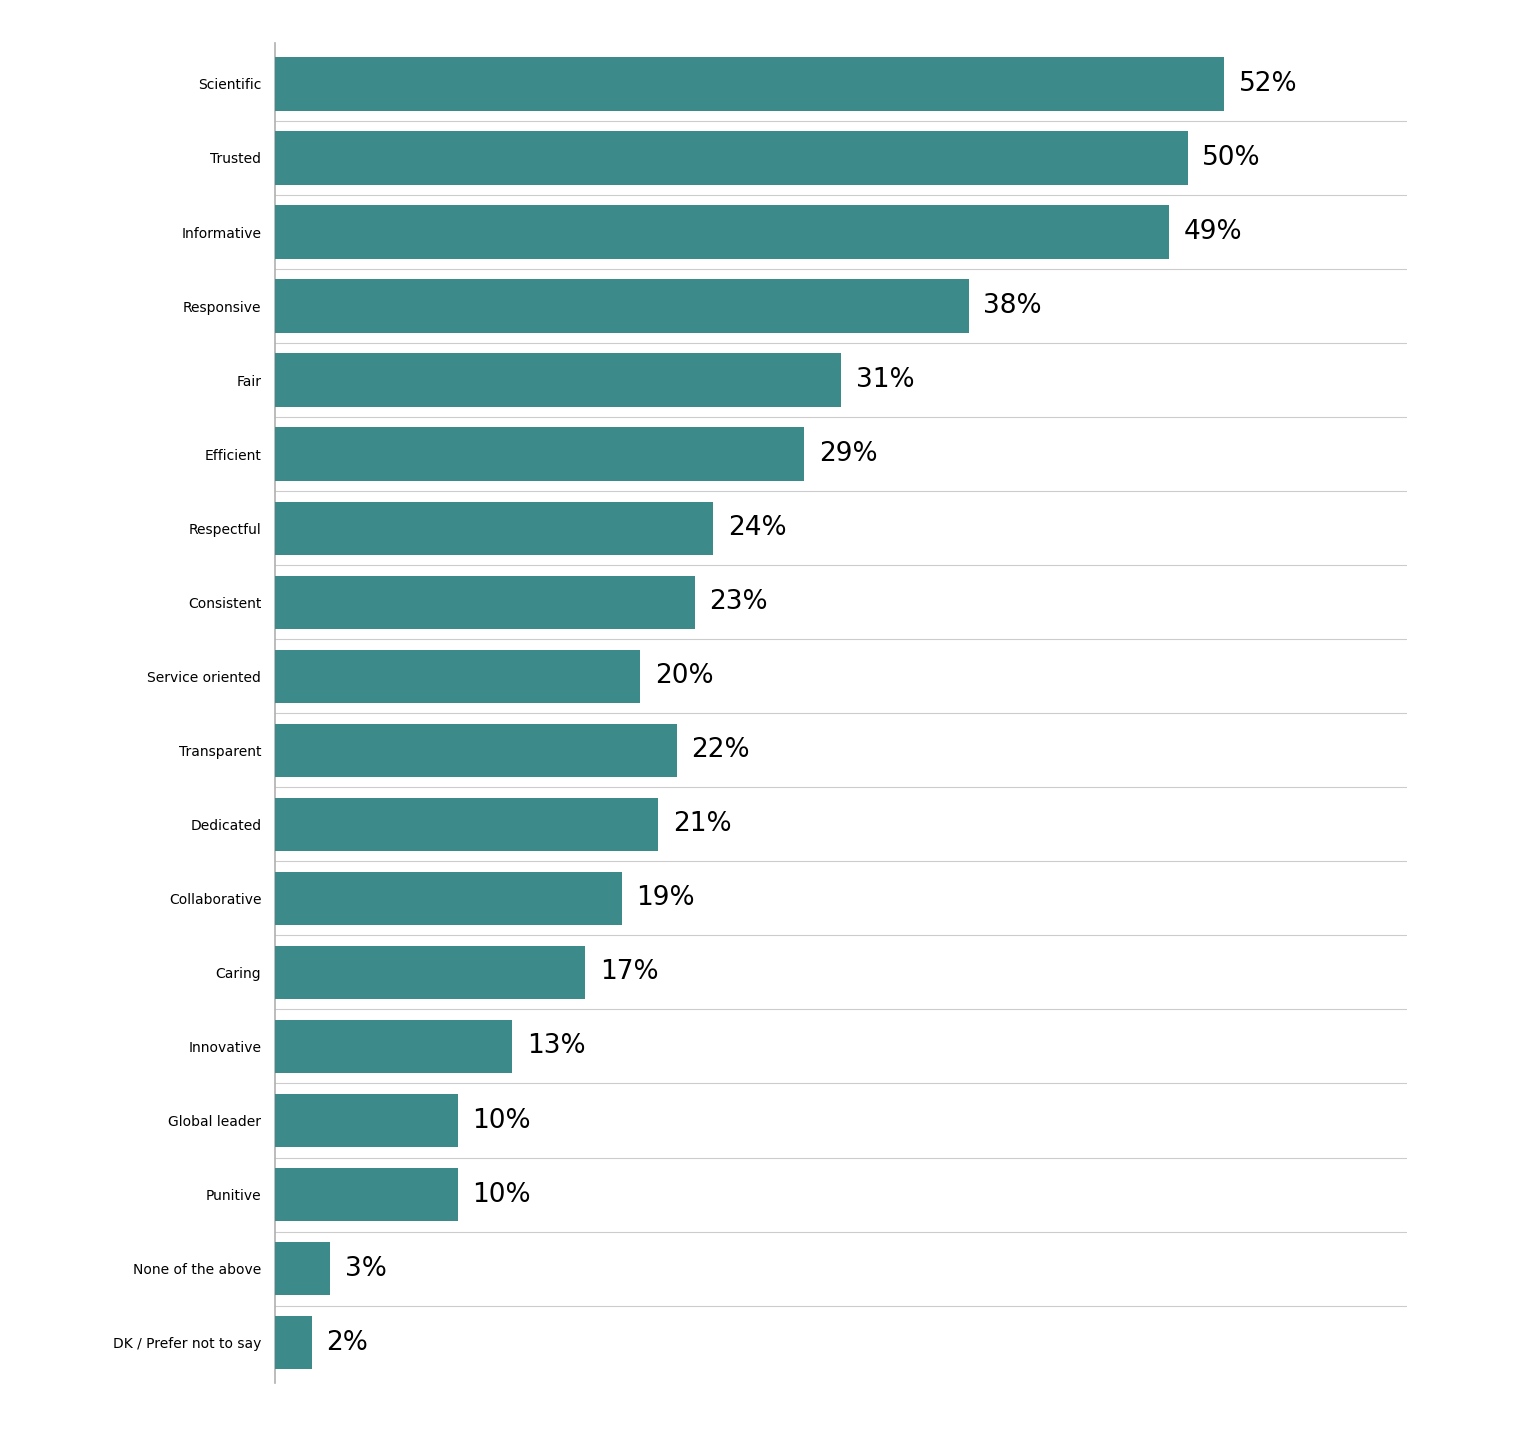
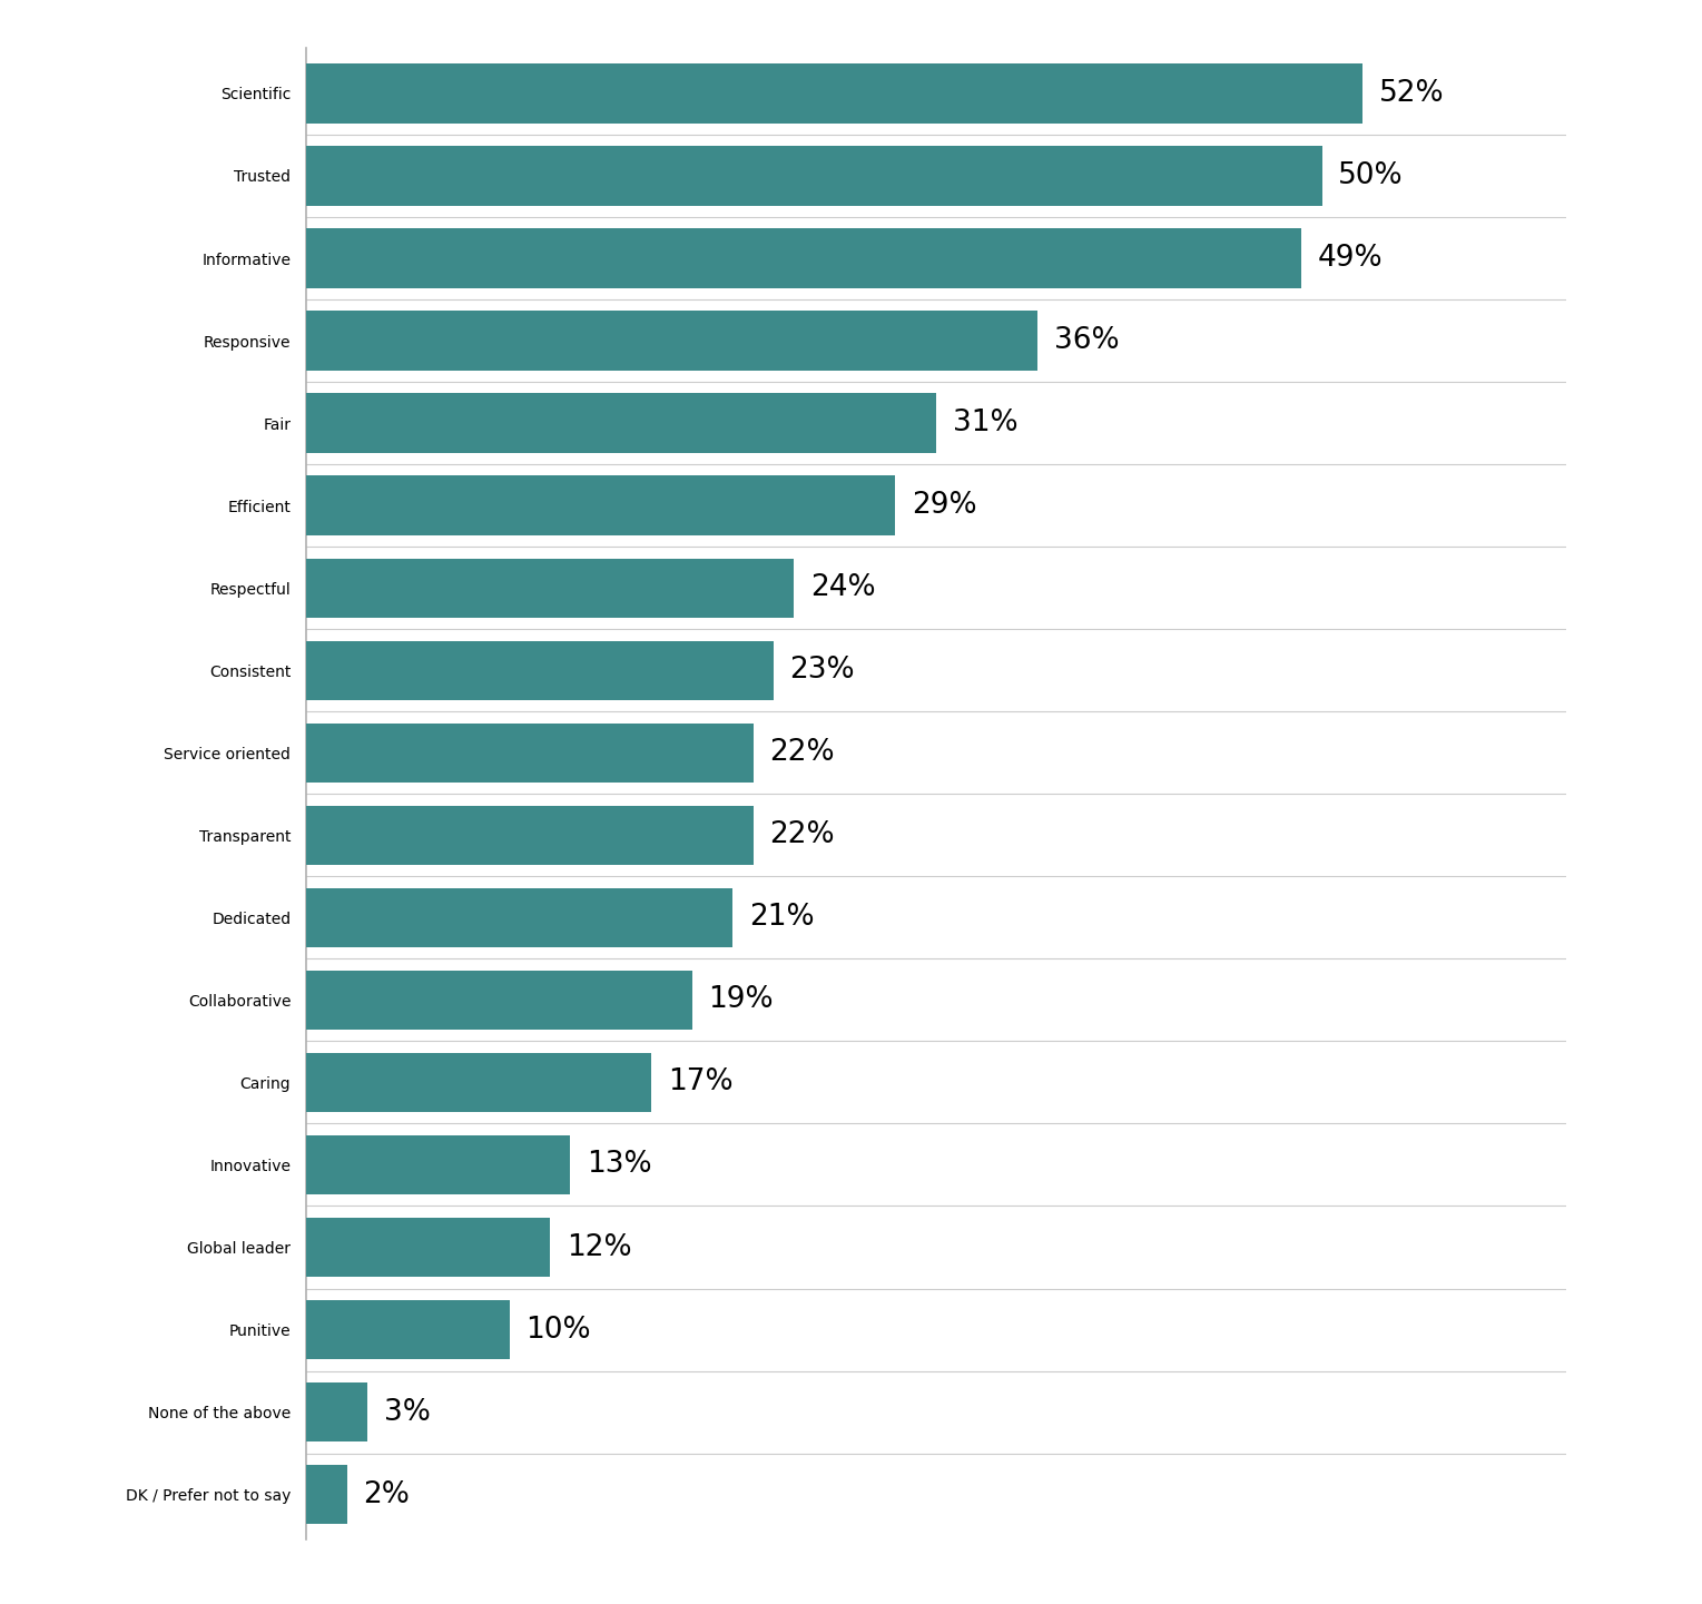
Responsive: 38% -> 36%
Service oriented: 20% -> 22%
Global leader: 10% -> 12%
